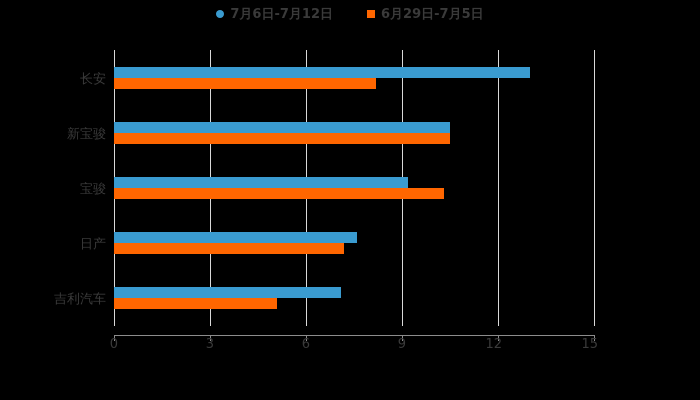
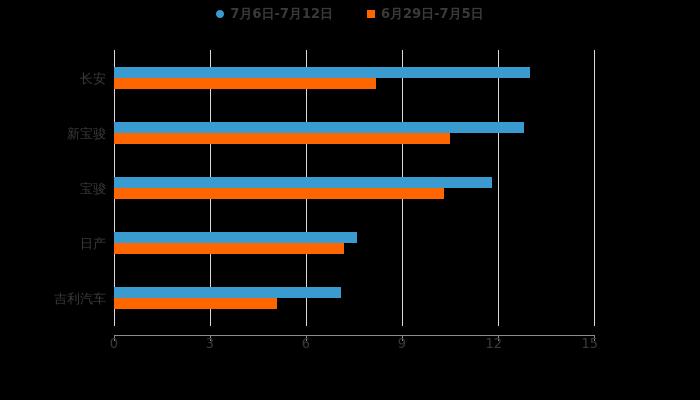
7月6日-7月12日/新宝骏: 10.5 -> 12.8
7月6日-7月12日/宝骏: 9.2 -> 11.8
